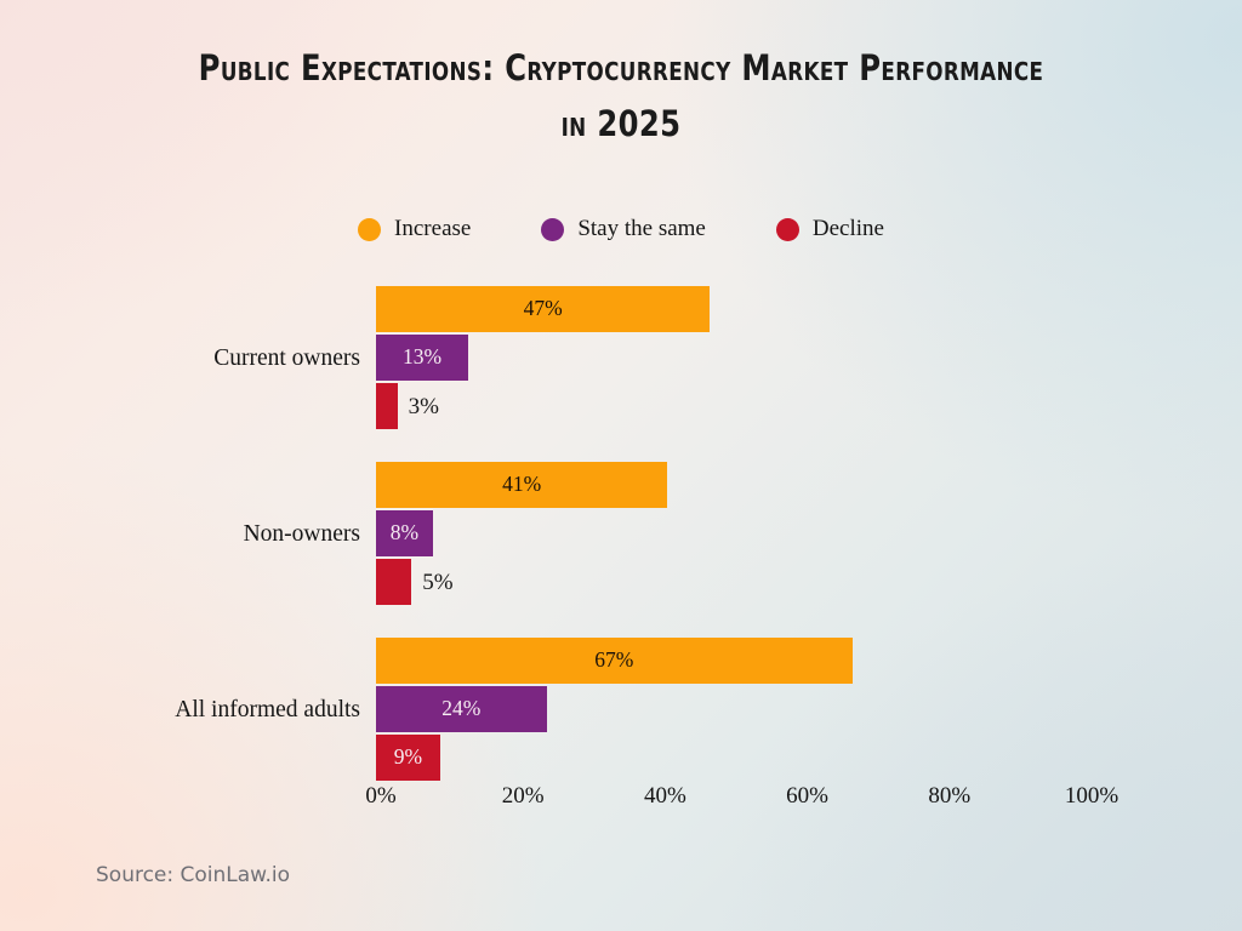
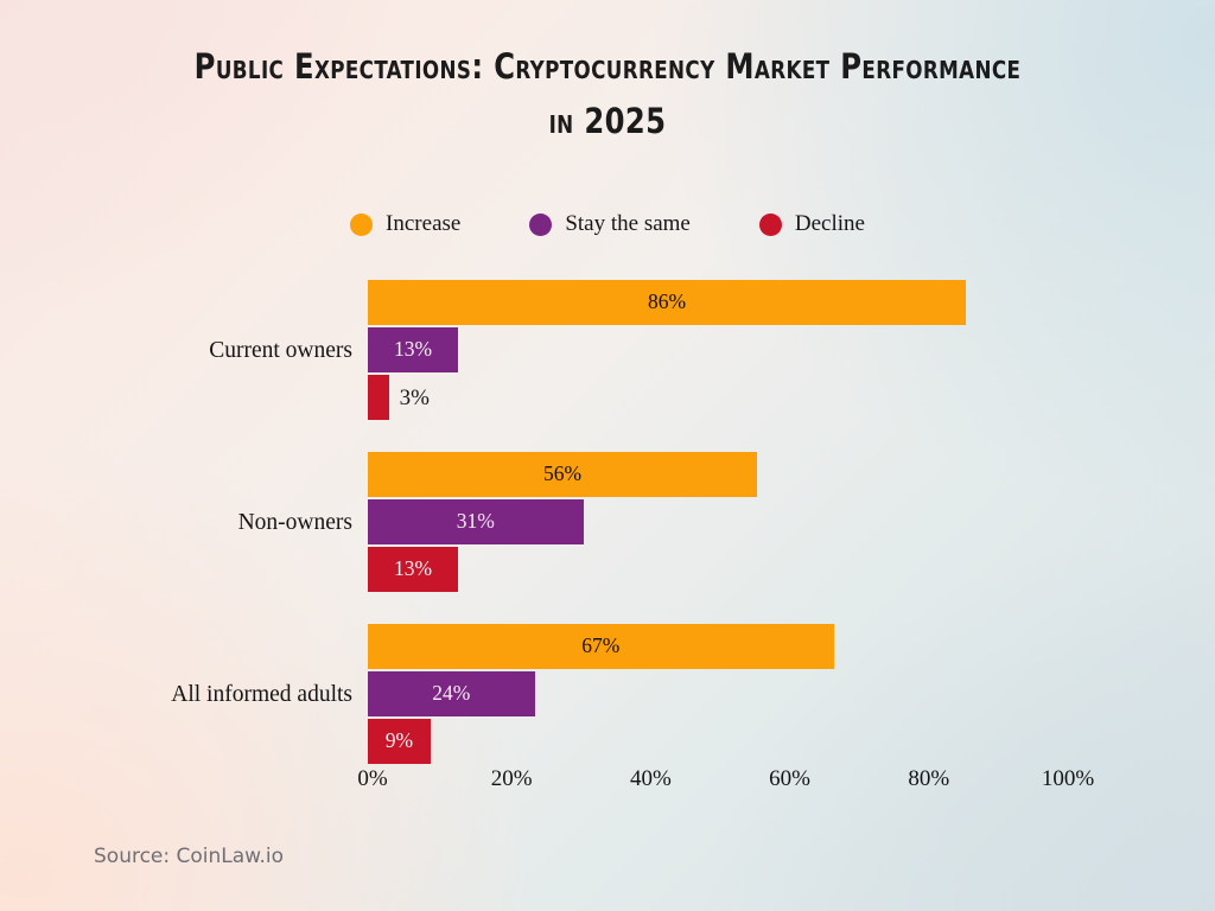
Increase/Current owners: 47% -> 86%
Increase/Non-owners: 41% -> 56%
Stay the same/Non-owners: 8% -> 31%
Decline/Non-owners: 5% -> 13%
